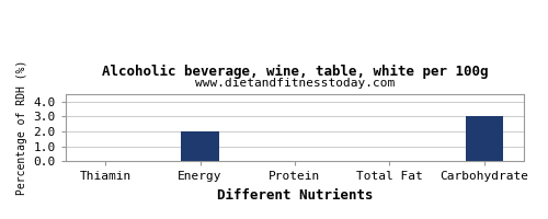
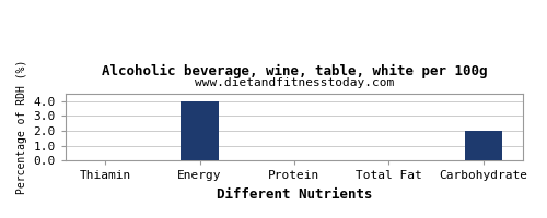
Energy: 2 -> 4
Carbohydrate: 3 -> 2
